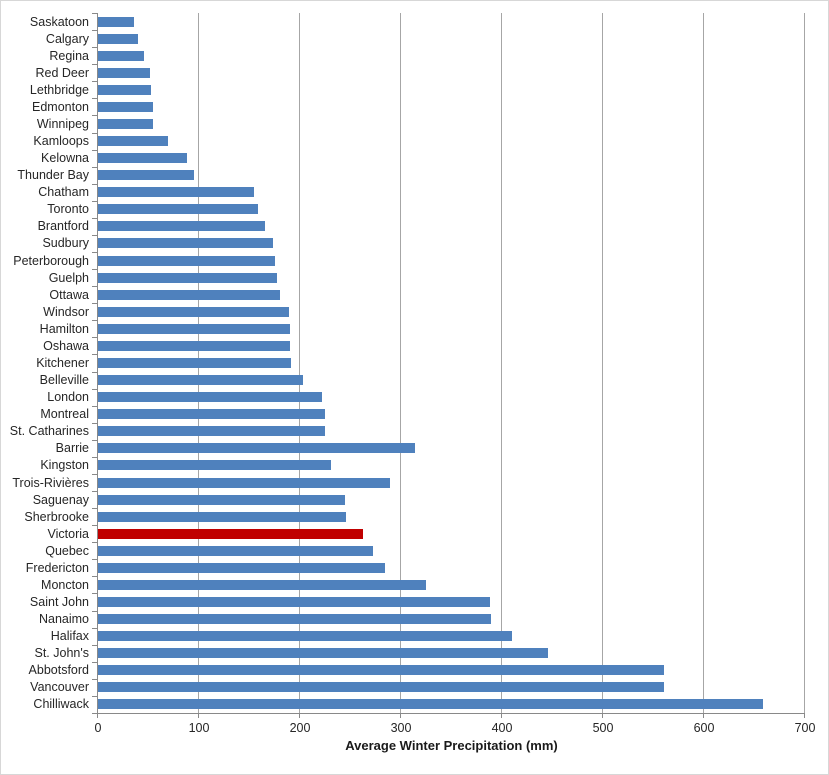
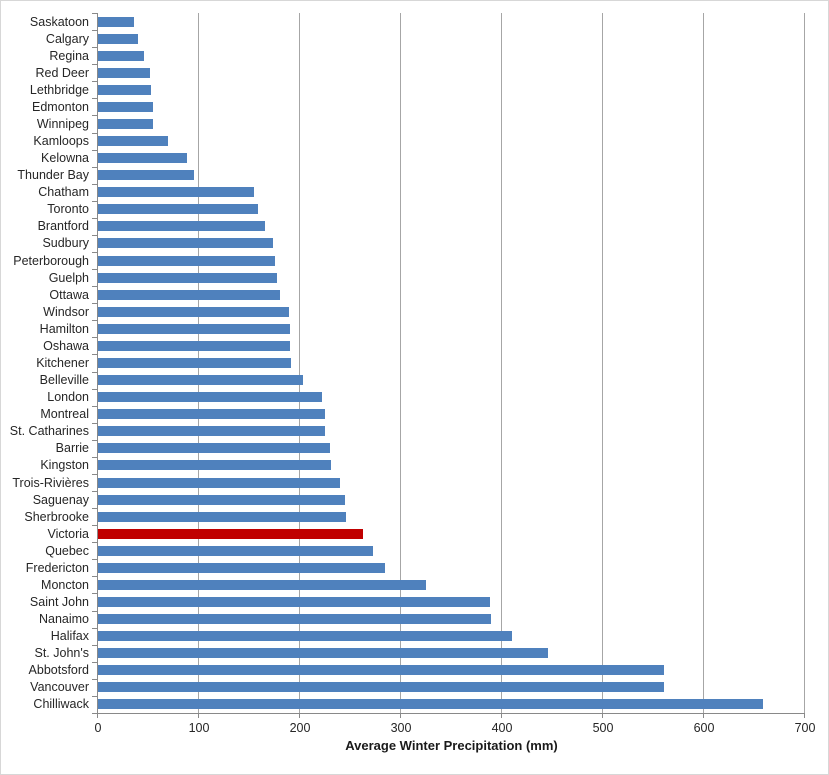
Barrie: 314 -> 230
Trois-Rivières: 289 -> 240
